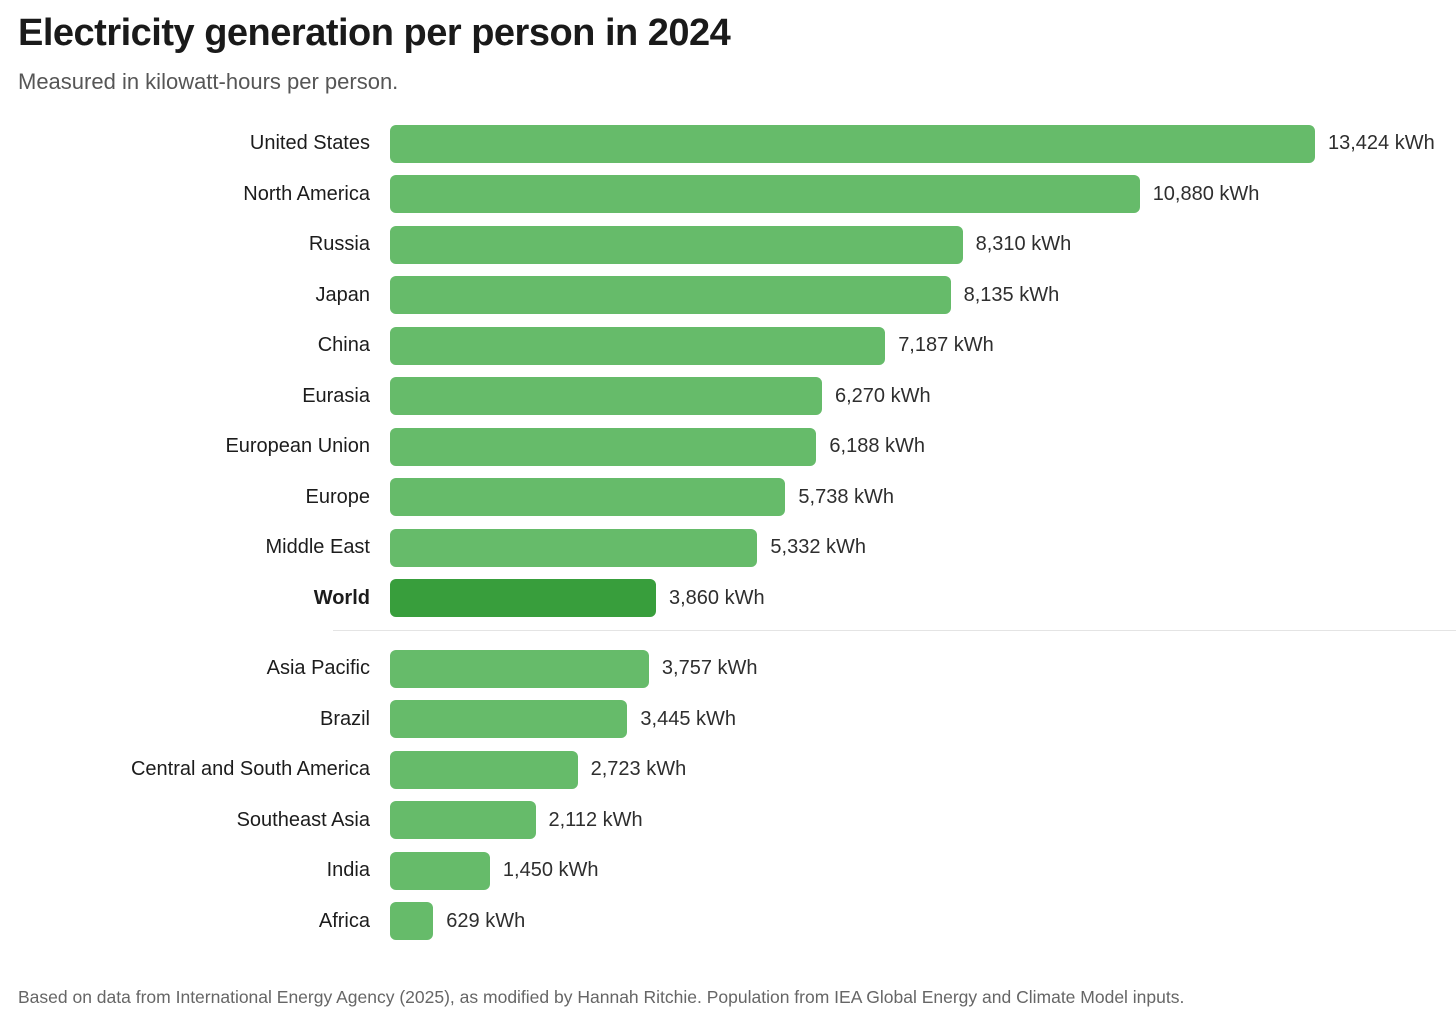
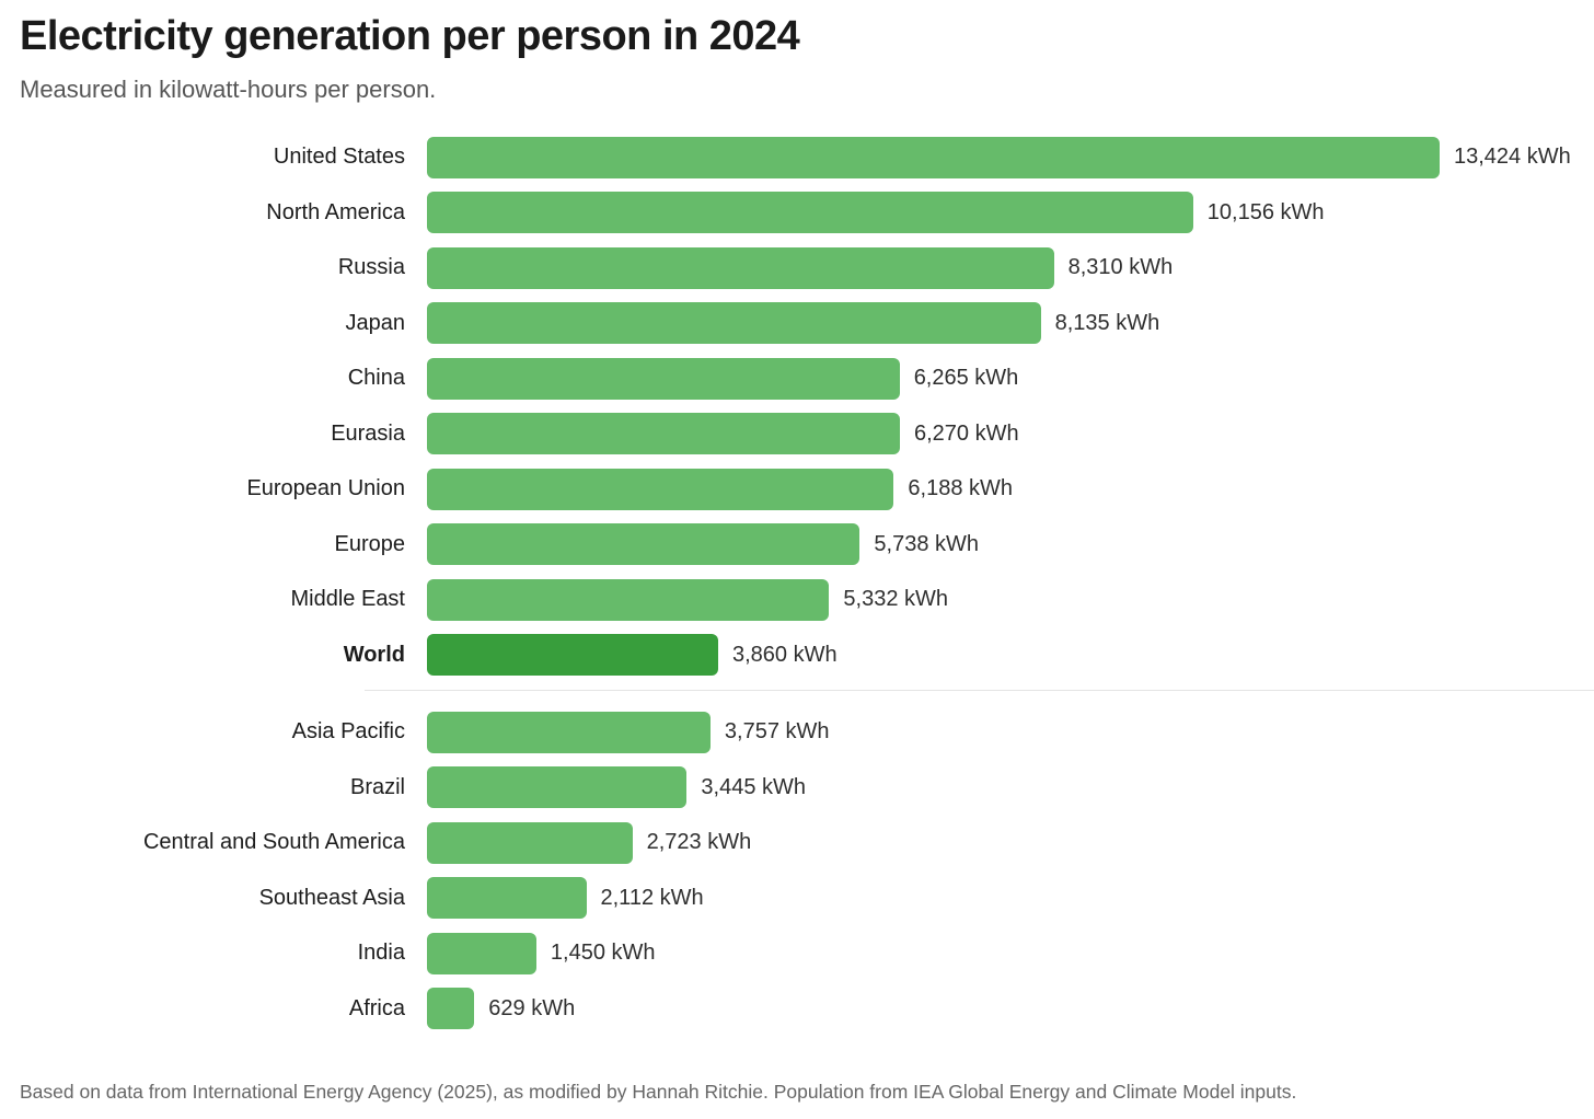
North America: 10,880 -> 10,156
China: 7,187 -> 6,265
